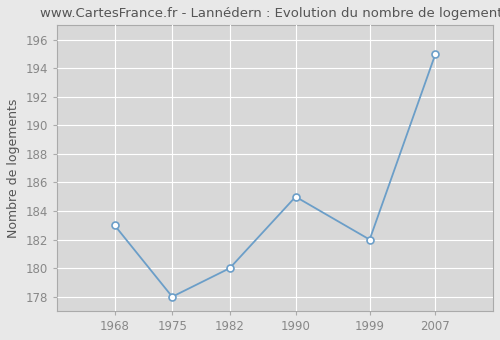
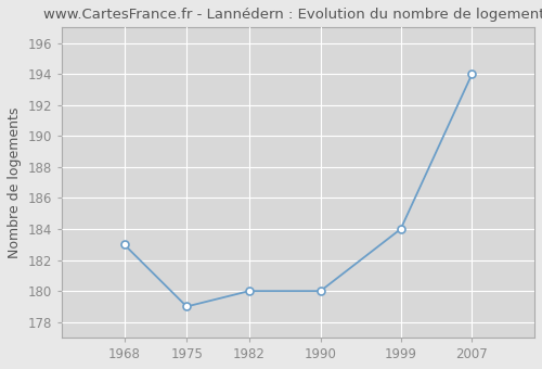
1975: 178 -> 179
1990: 185 -> 180
1999: 182 -> 184
2007: 195 -> 194
